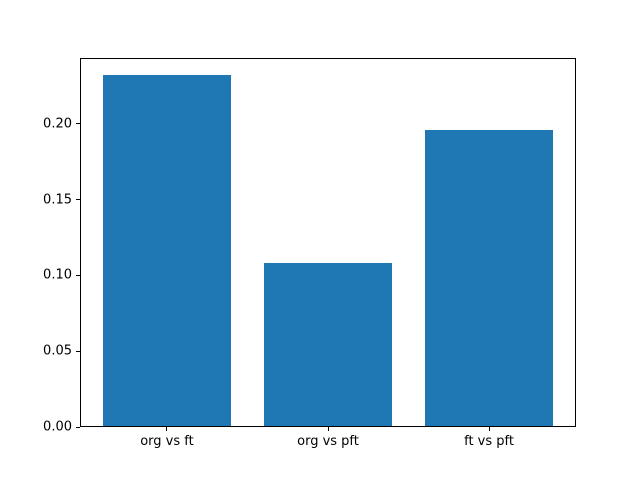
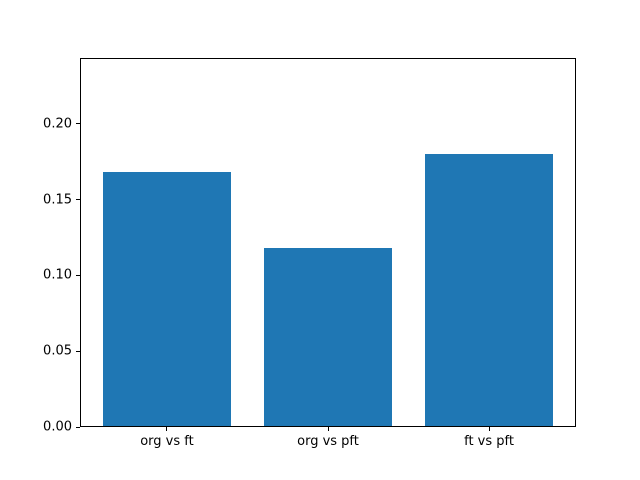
org vs ft: 0.232 -> 0.168
org vs pft: 0.108 -> 0.118
ft vs pft: 0.196 -> 0.180
